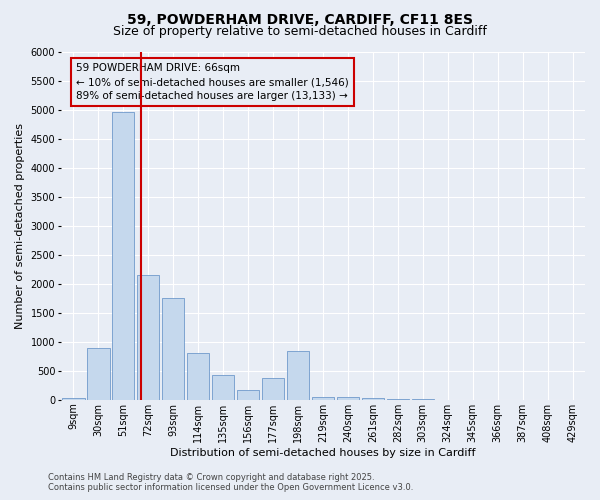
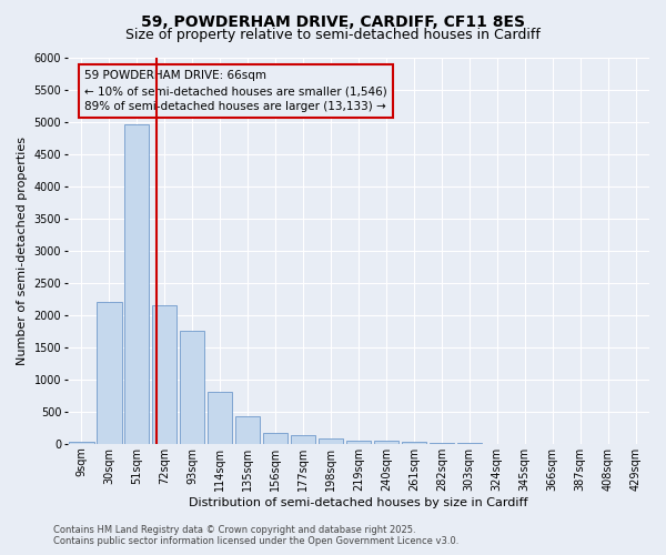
30sqm: 900 -> 2200
177sqm: 380 -> 130
198sqm: 840 -> 90
